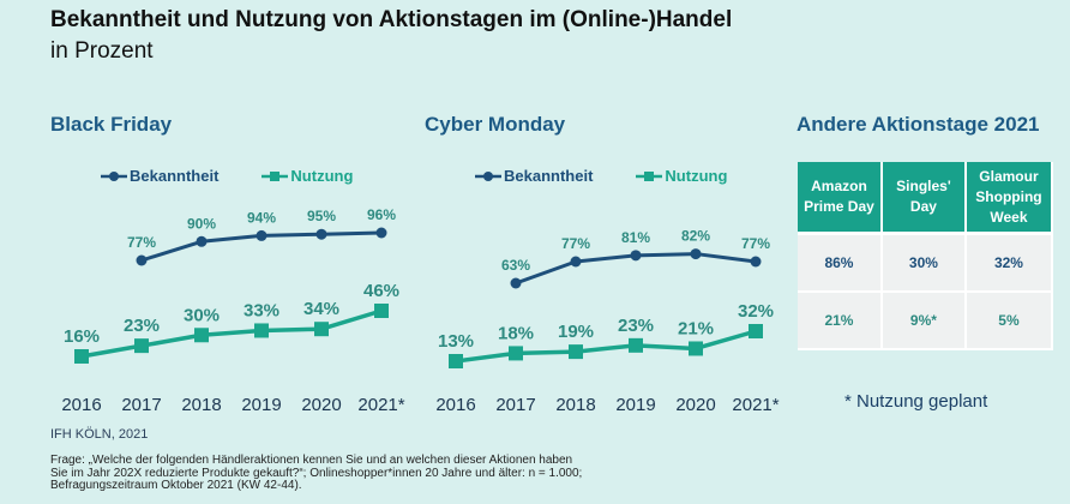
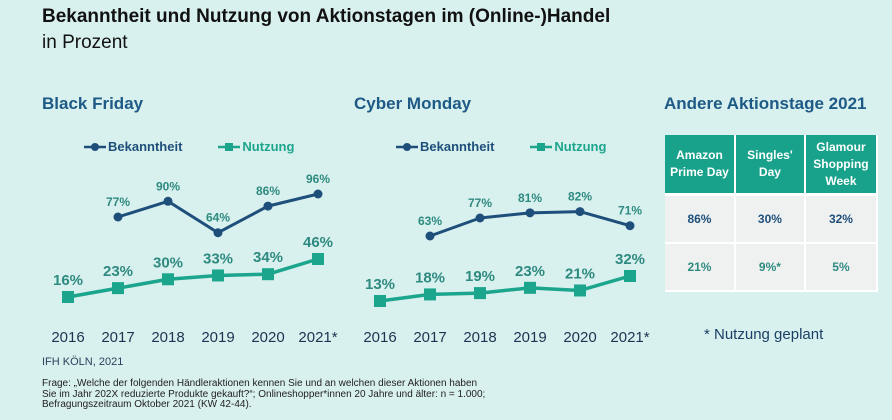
Black Friday/Bekanntheit/2019: 94% -> 64%
Black Friday/Bekanntheit/2020: 95% -> 86%
Cyber Monday/Bekanntheit/2021*: 77% -> 71%
